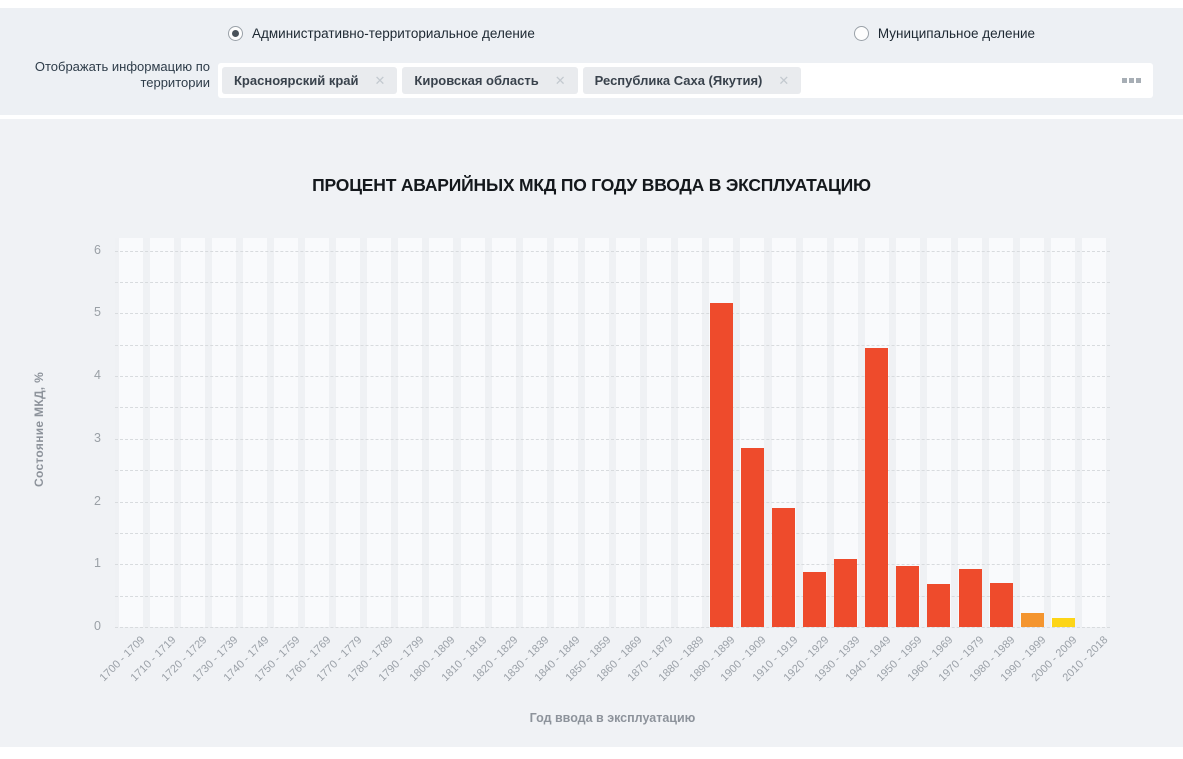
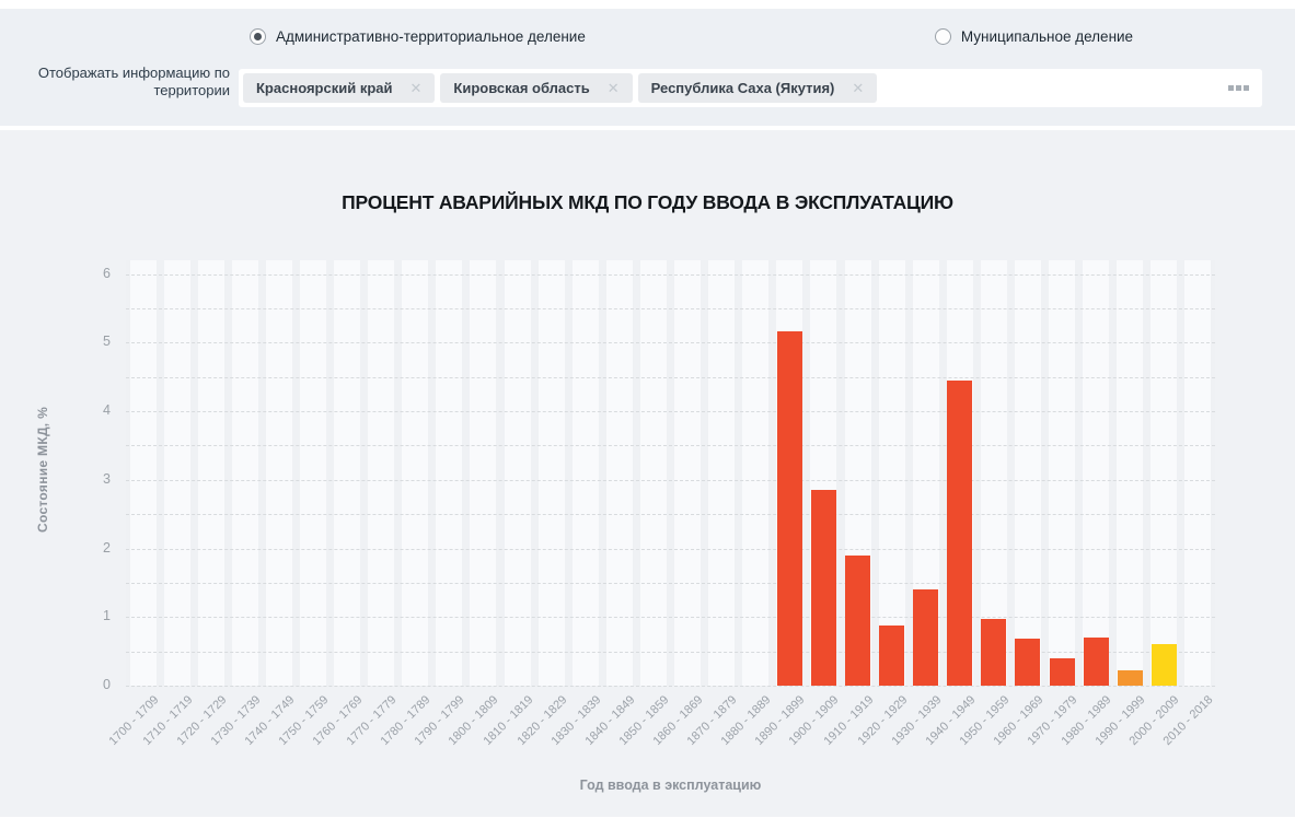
1930 - 1939: 1.1 -> 1.4
1970 - 1979: 0.9 -> 0.4
2000 - 2009: 0.1 -> 0.6
